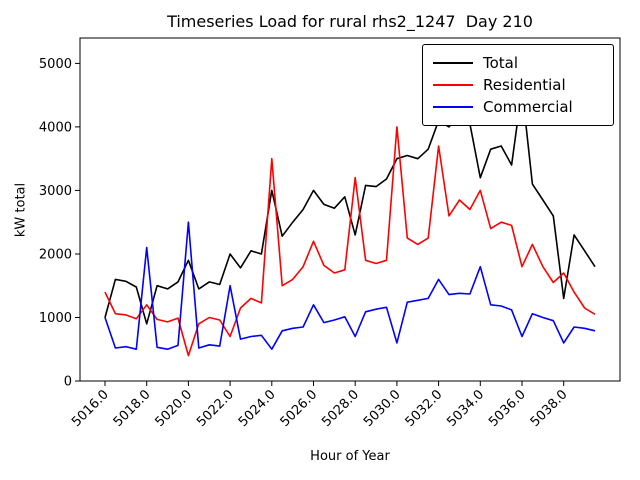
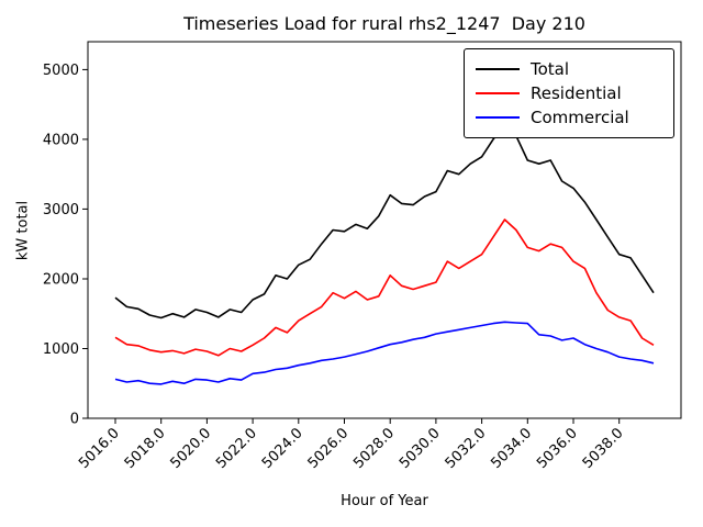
Total/5016.0: 1000 -> 1700
Residential/5016.0: 1400 -> 1200
Commercial/5016.0: 1000 -> 600
Total/5018.0: 900 -> 1400
Residential/5018.0: 1200 -> 1000
Commercial/5018.0: 2100 -> 500
Total/5020.0: 1900 -> 1500
Residential/5020.0: 400 -> 1000
Commercial/5020.0: 2500 -> 600
Total/5022.0: 2000 -> 1700
Residential/5022.0: 700 -> 1000
Commercial/5022.0: 1500 -> 600
Total/5024.0: 3000 -> 2200
Residential/5024.0: 3500 -> 1400
Commercial/5024.0: 500 -> 800
Total/5026.0: 3000 -> 2700
Residential/5026.0: 2200 -> 1700
Commercial/5026.0: 1200 -> 900
Total/5028.0: 2300 -> 3200
Residential/5028.0: 3200 -> 2000
Commercial/5028.0: 700 -> 1100
Total/5030.0: 3500 -> 3200
Residential/5030.0: 4000 -> 2000
Commercial/5030.0: 600 -> 1200
Total/5032.0: 4100 -> 3800
Residential/5032.0: 3700 -> 2400
Commercial/5032.0: 1600 -> 1300
Total/5034.0: 3200 -> 3700
Residential/5034.0: 3000 -> 2400
Commercial/5034.0: 1800 -> 1400
Total/5036.0: 4600 -> 3300
Residential/5036.0: 1800 -> 2200
Commercial/5036.0: 700 -> 1200
Total/5038.0: 1300 -> 2400
Residential/5038.0: 1700 -> 1400
Commercial/5038.0: 600 -> 900
